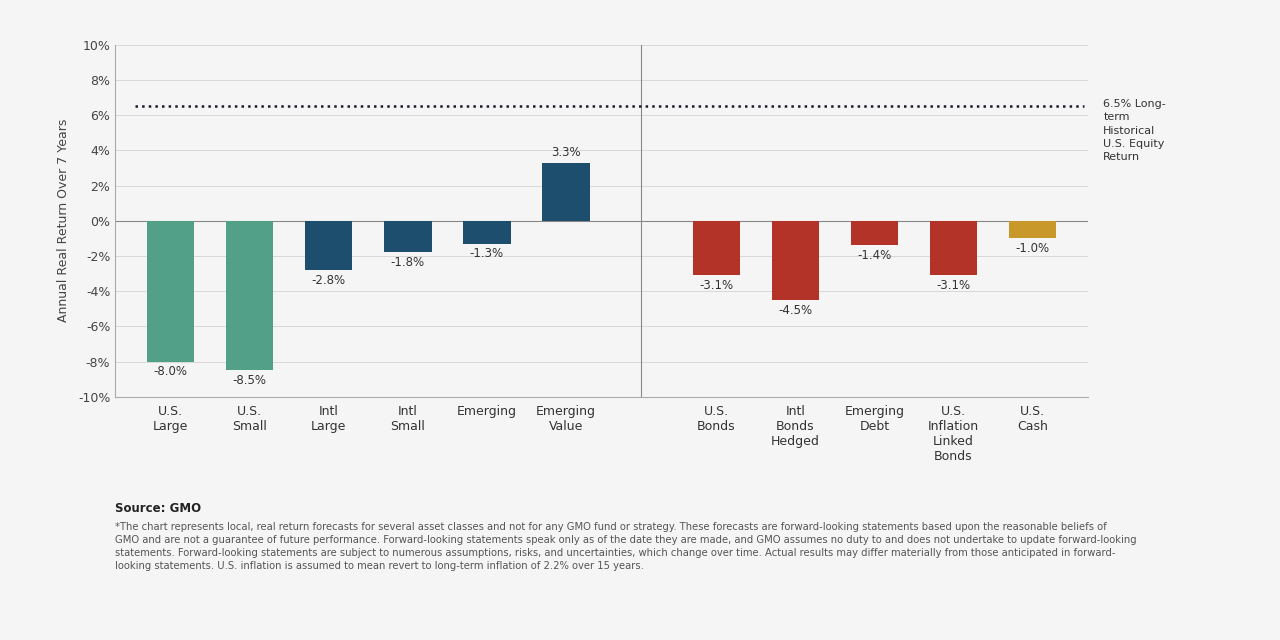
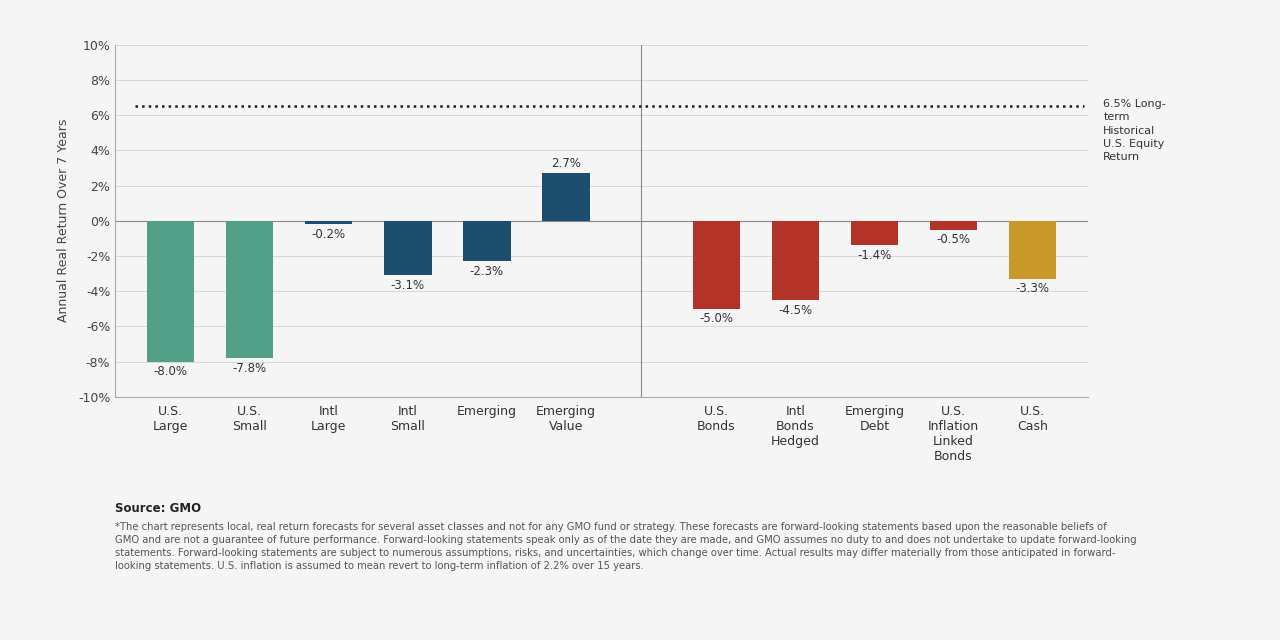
U.S. Small: -8.5% -> -7.8%
Intl Large: -2.8% -> -0.2%
Intl Small: -1.8% -> -3.1%
Emerging: -1.3% -> -2.3%
Emerging Value: 3.3% -> 2.7%
U.S. Bonds: -3.1% -> -5.0%
U.S. Inflation Linked Bonds: -3.1% -> -0.5%
U.S. Cash: -1.0% -> -3.3%
